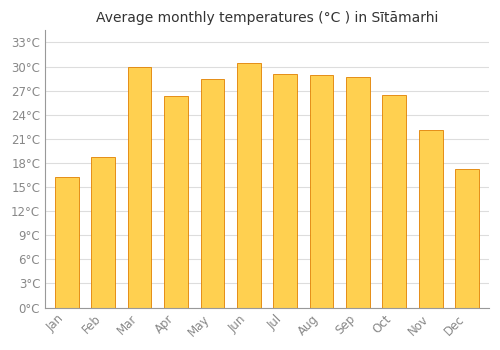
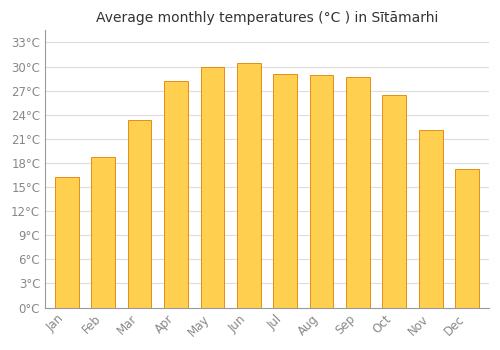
Mar: 30.0°C -> 23.3°C
Apr: 26.4°C -> 28.2°C
May: 28.4°C -> 30.0°C
